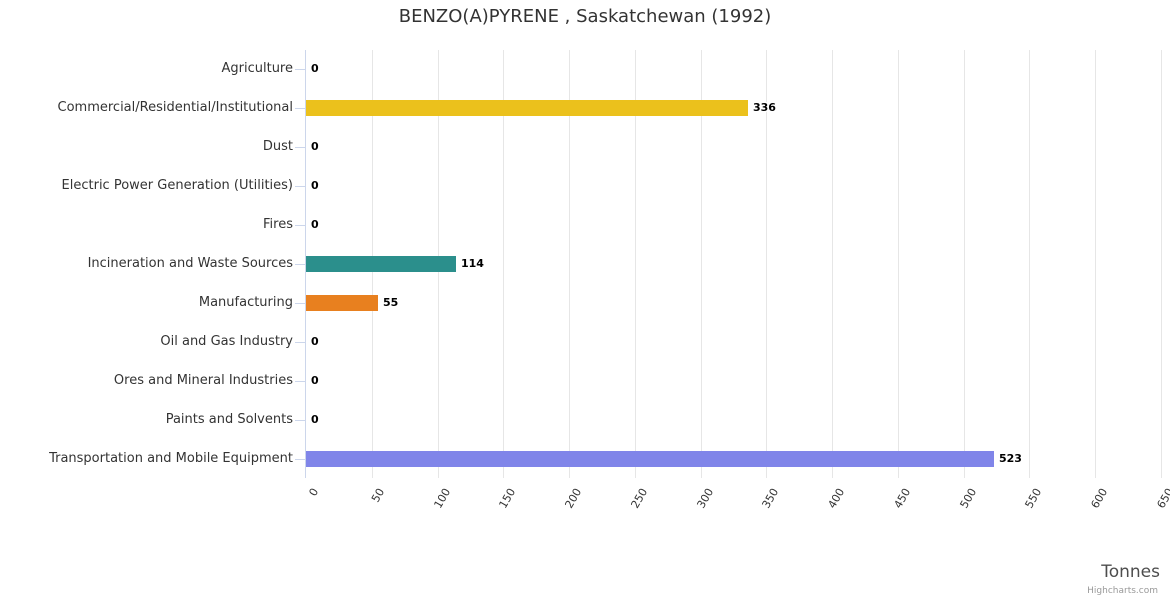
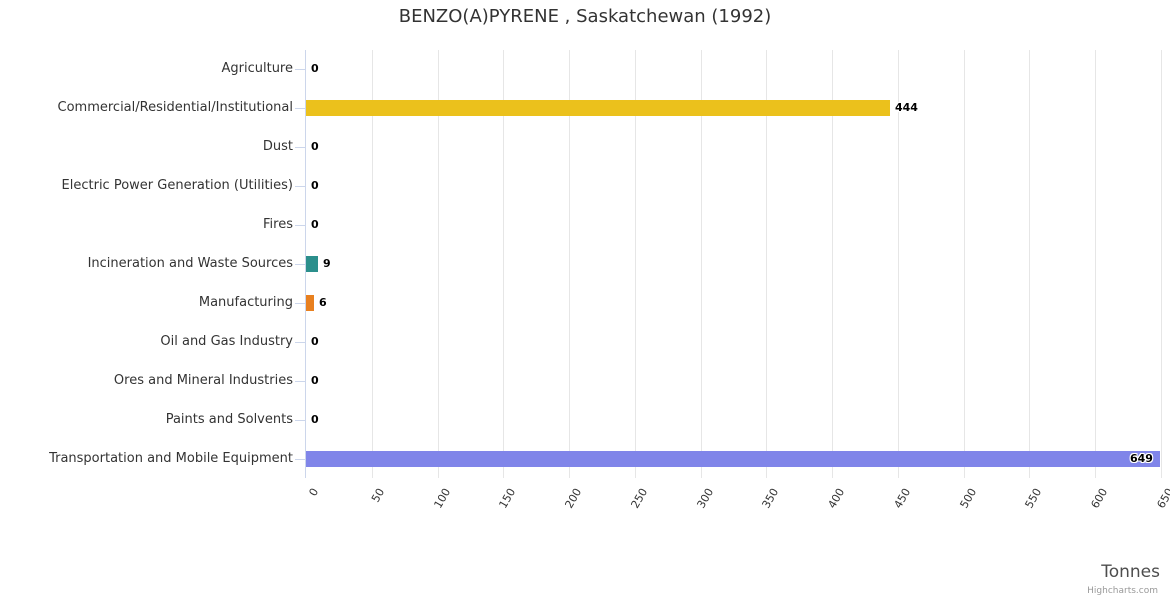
Commercial/Residential/Institutional: 336 -> 444
Incineration and Waste Sources: 114 -> 9
Manufacturing: 55 -> 6
Transportation and Mobile Equipment: 523 -> 649
